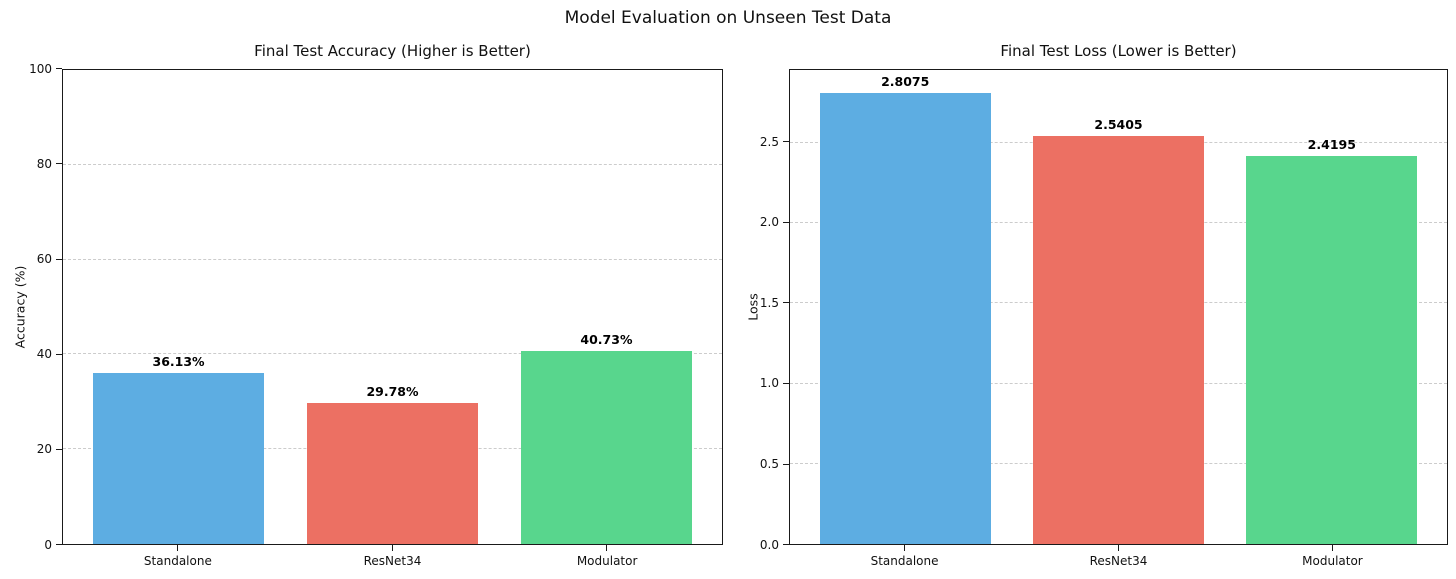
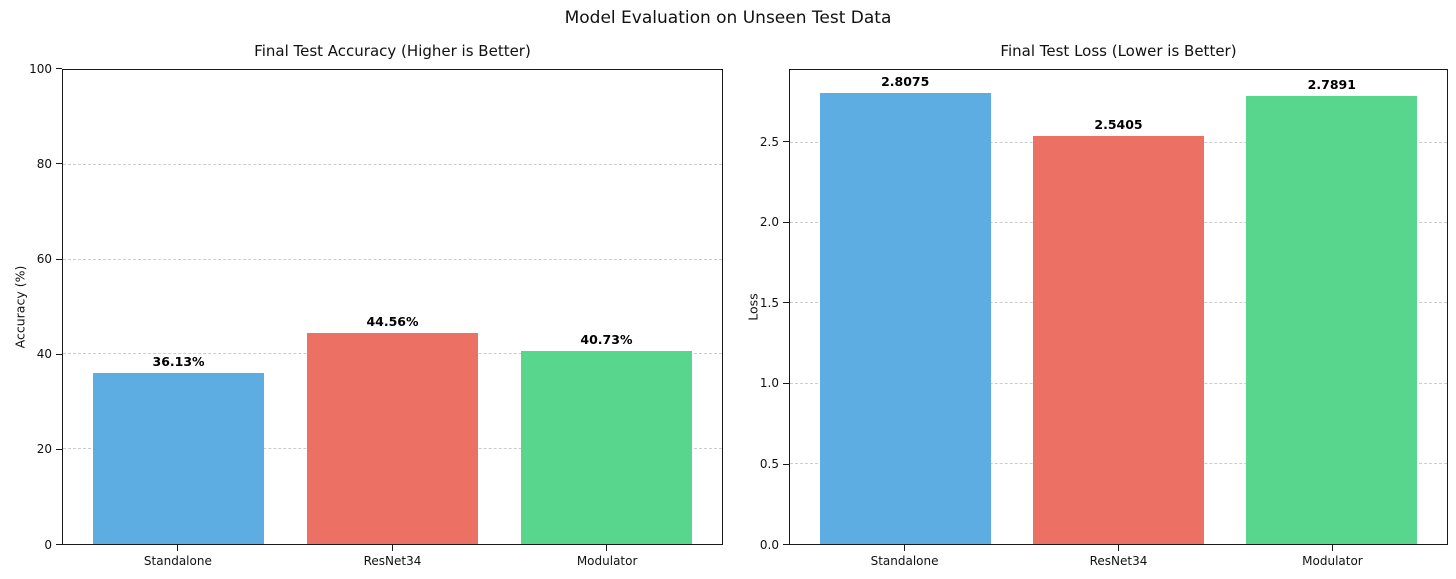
Final Test Accuracy (Higher is Better)/ResNet34: 29.78% -> 44.56%
Final Test Loss (Lower is Better)/Modulator: 2.4195 -> 2.7891
